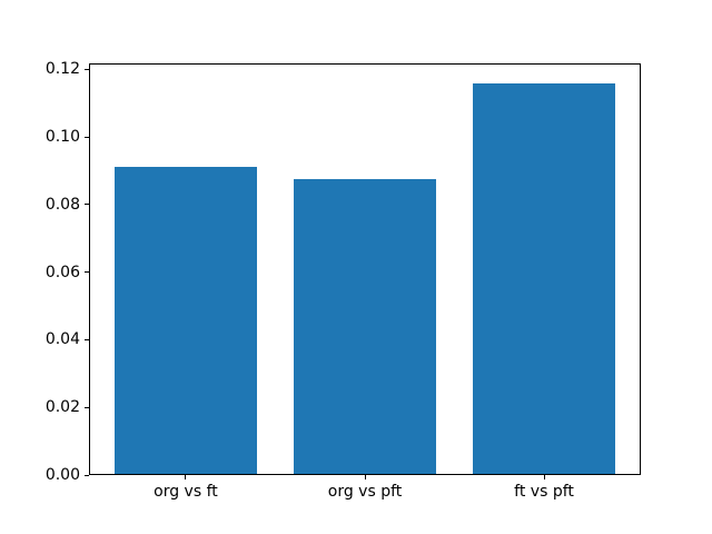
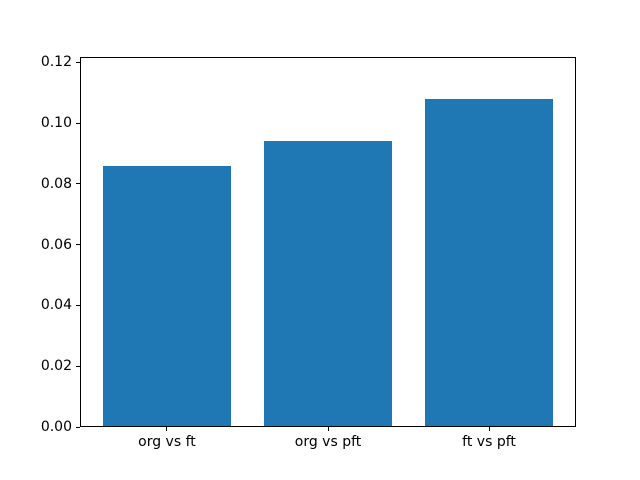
org vs ft: 0.091 -> 0.086
org vs pft: 0.087 -> 0.094
ft vs pft: 0.116 -> 0.108
